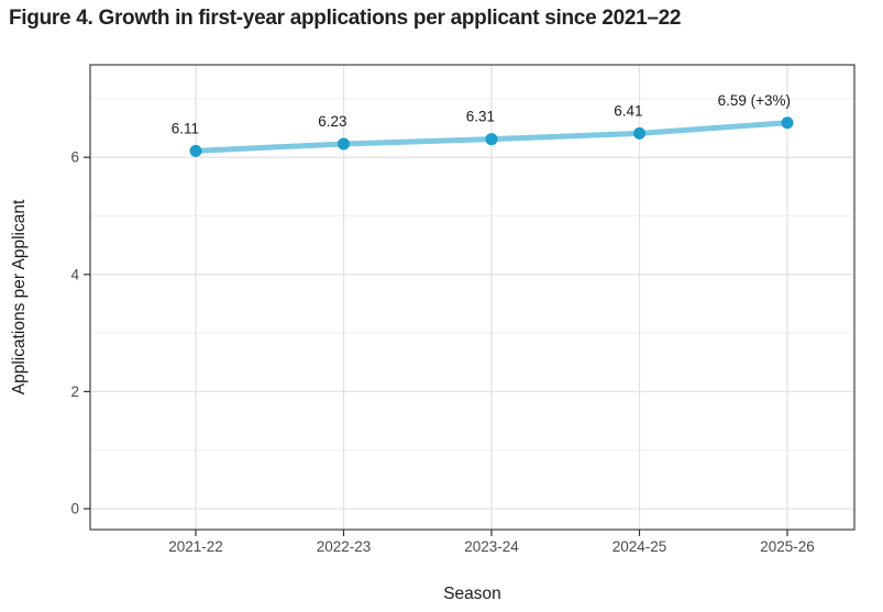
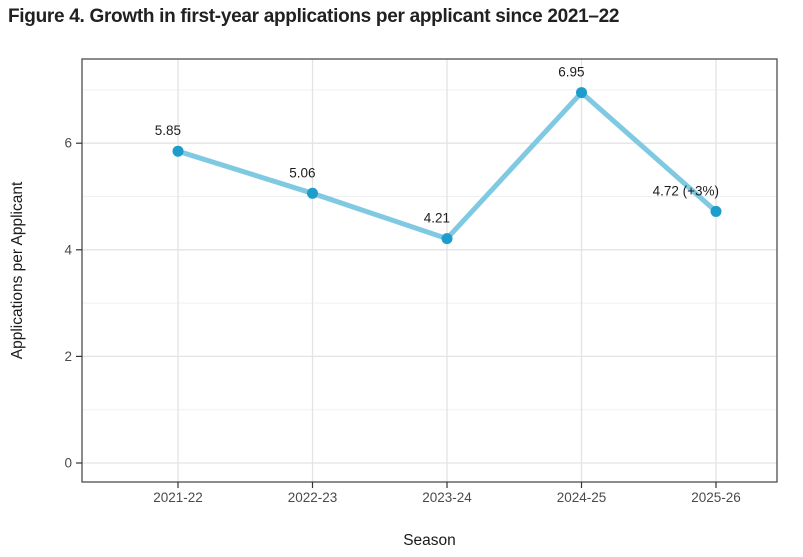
2021-22: 6.11 -> 5.85
2022-23: 6.23 -> 5.06
2023-24: 6.31 -> 4.21
2024-25: 6.41 -> 6.95
2025-26: 6.59 -> 4.72
